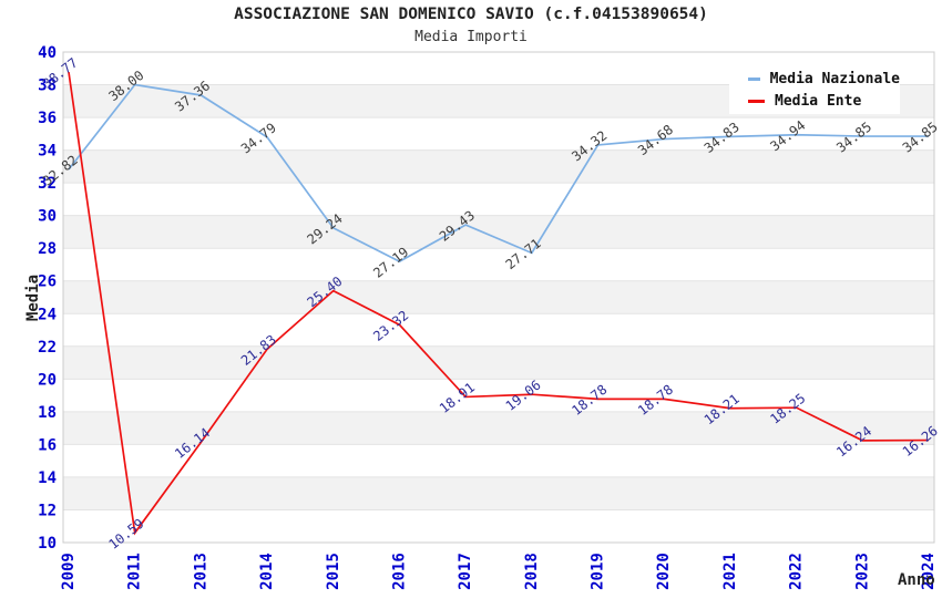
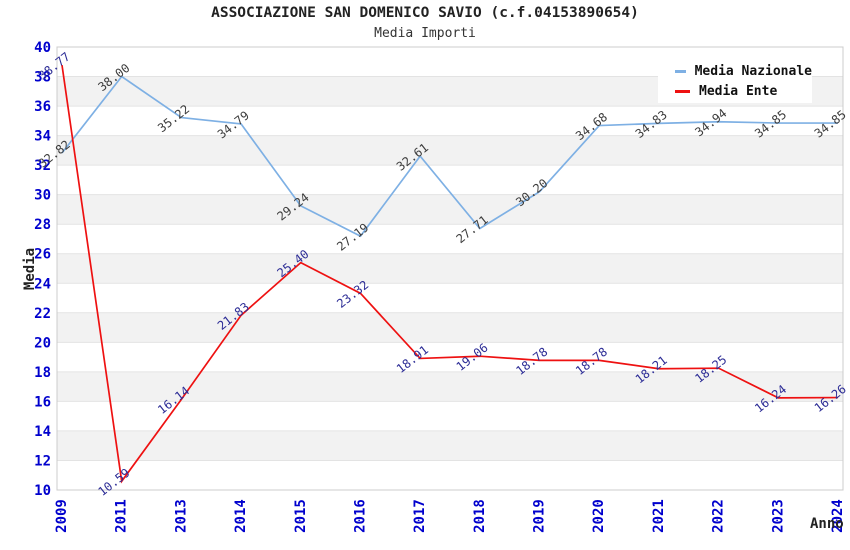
Media Nazionale/2013: 37.36 -> 35.22
Media Nazionale/2017: 29.43 -> 32.61
Media Nazionale/2019: 34.32 -> 30.20
